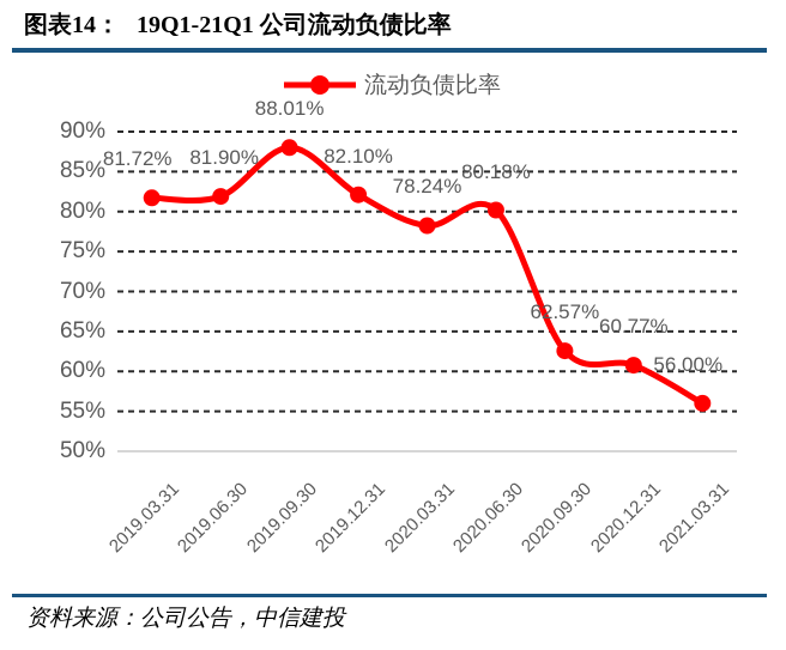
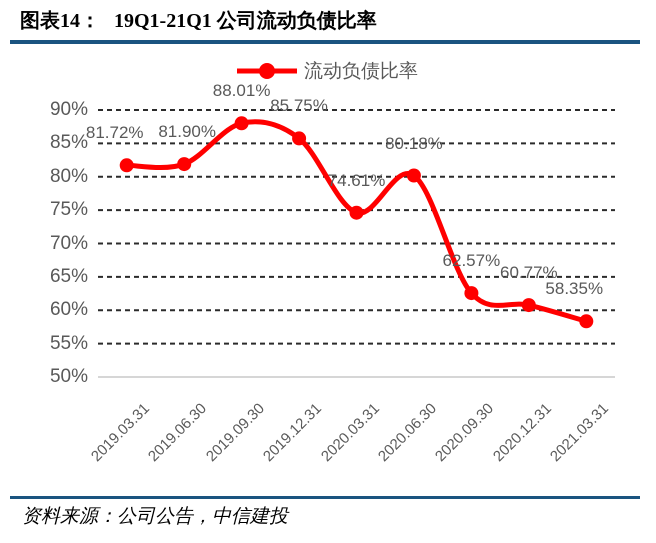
2019.12.31: 82.10% -> 85.75%
2020.03.31: 78.24% -> 74.61%
2021.03.31: 56.00% -> 58.35%
